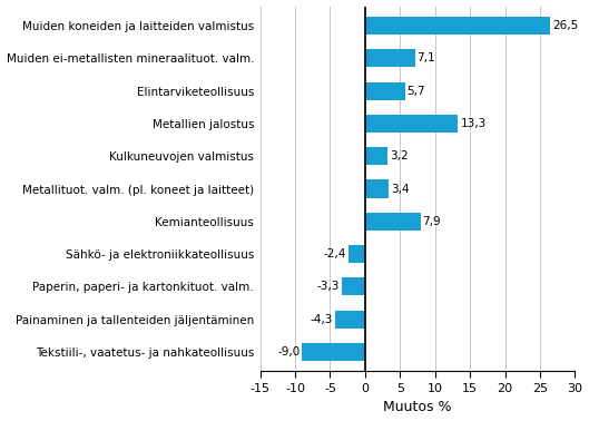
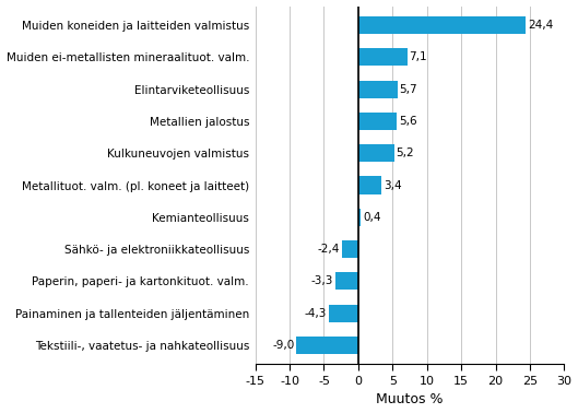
Muiden koneiden ja laitteiden valmistus: 26,5 -> 24,4
Metallien jalostus: 13,3 -> 5,6
Kulkuneuvojen valmistus: 3,2 -> 5,2
Kemianteollisuus: 7,9 -> 0,4
